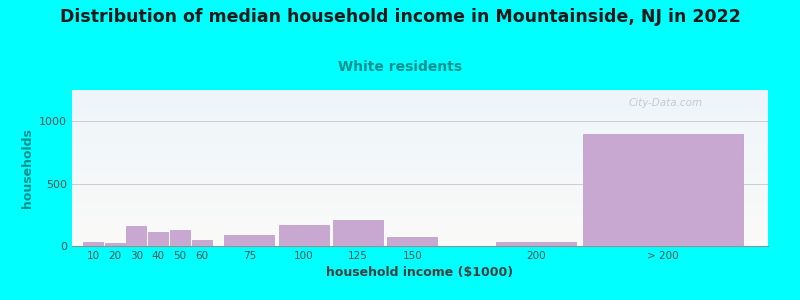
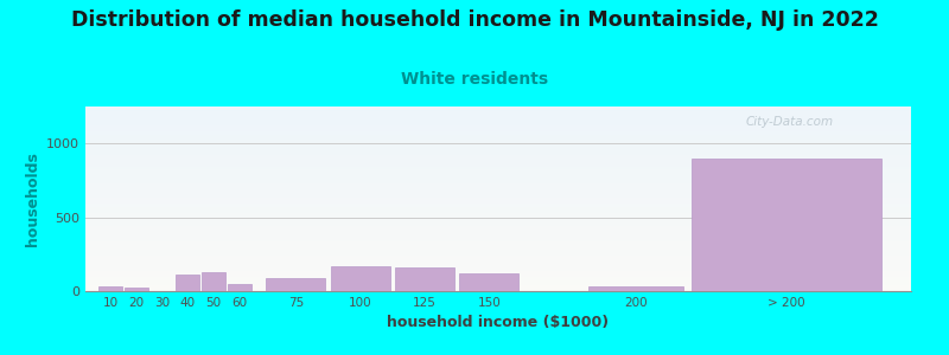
30: 160 -> 0
125: 210 -> 160
150: 70 -> 120
